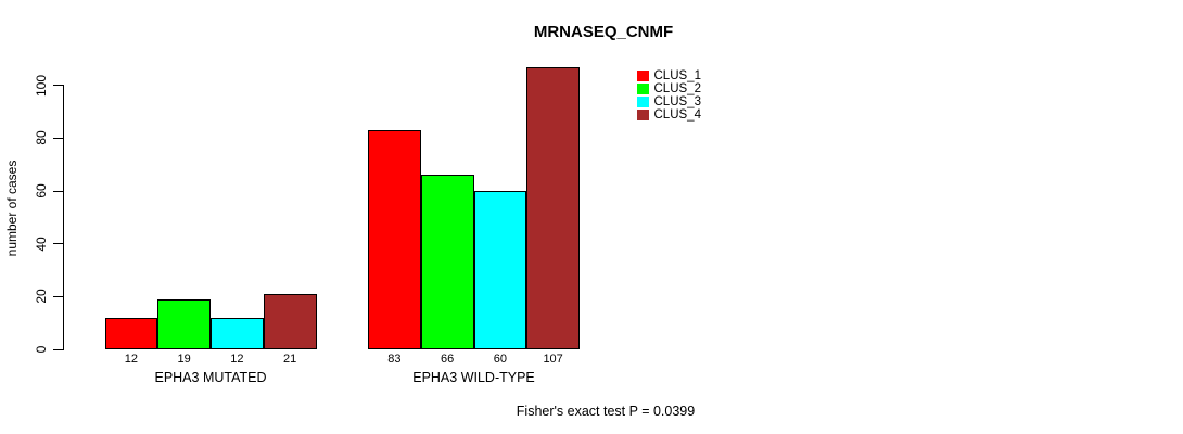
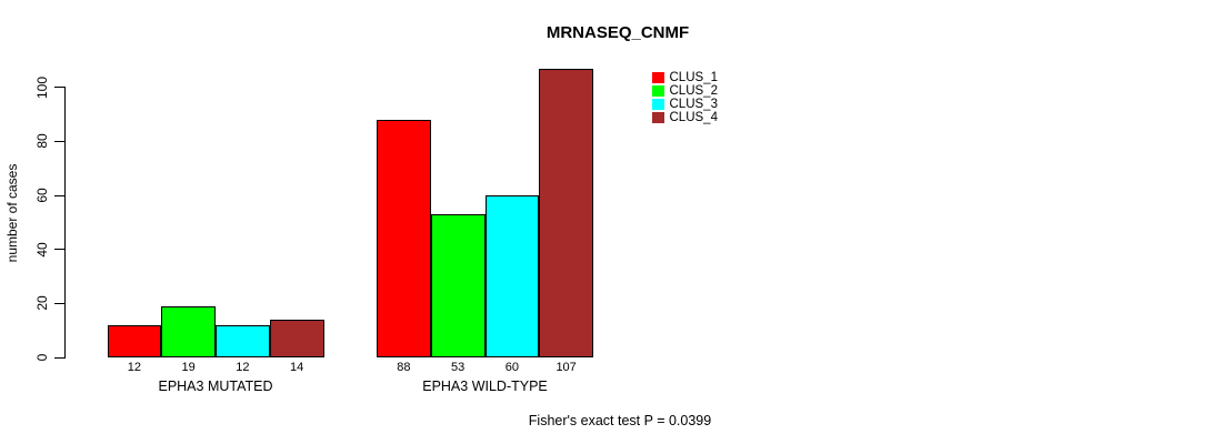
CLUS_4/EPHA3 MUTATED: 21 -> 14
CLUS_1/EPHA3 WILD-TYPE: 83 -> 88
CLUS_2/EPHA3 WILD-TYPE: 66 -> 53
